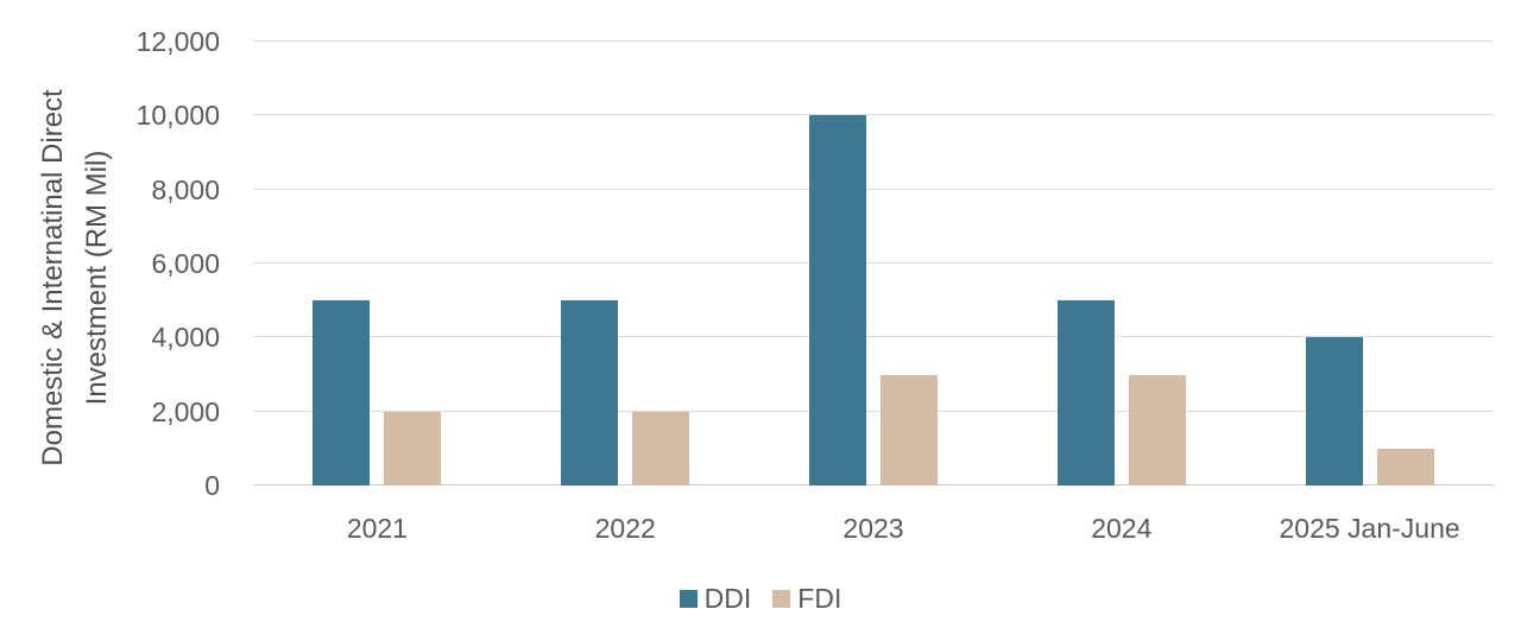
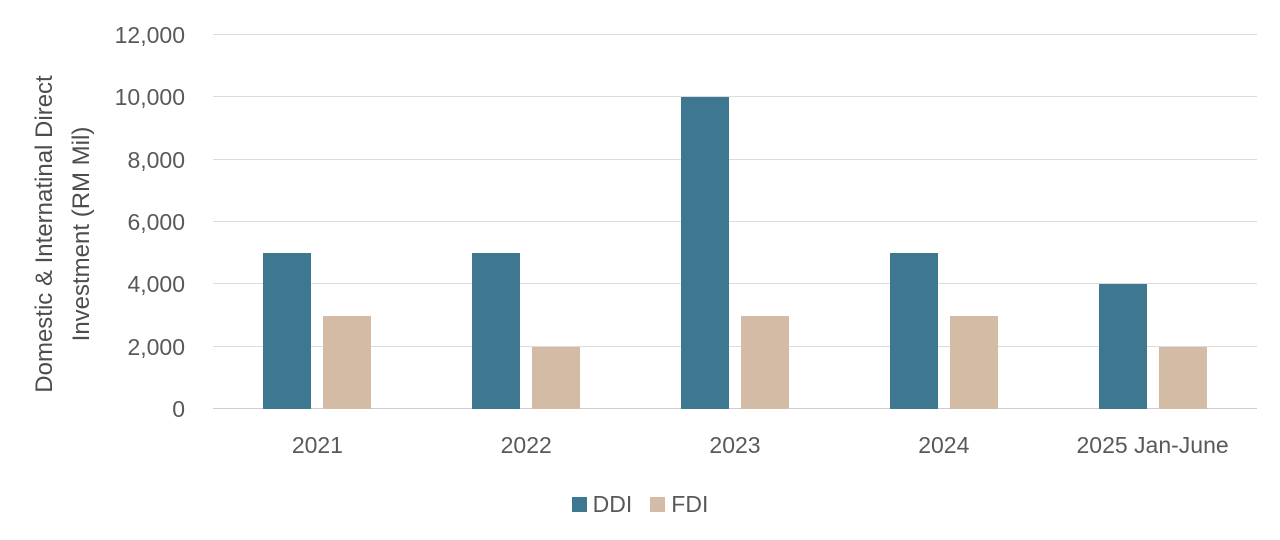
FDI/2021: 2000 -> 3000
FDI/2025 Jan-June: 1000 -> 2000
